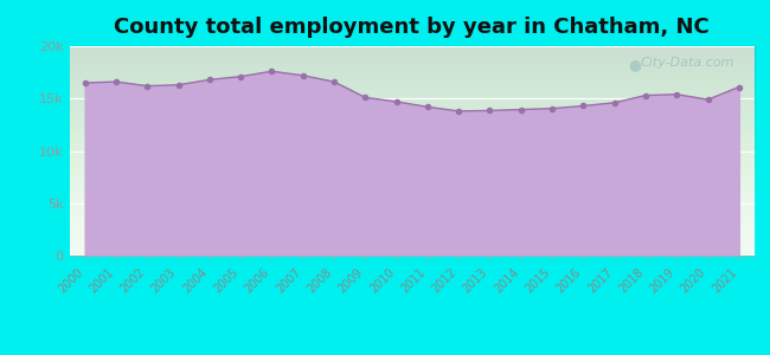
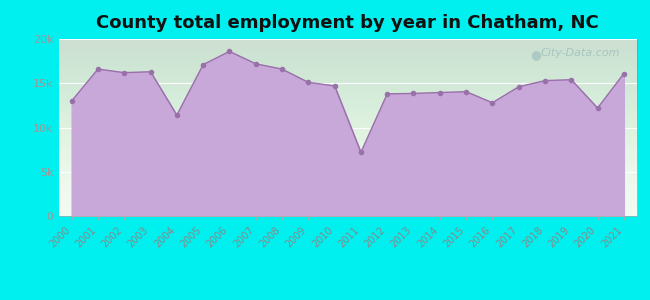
2000: 16.5k -> 13.0k
2004: 16.8k -> 11.4k
2006: 17.6k -> 18.6k
2011: 14.2k -> 7.2k
2016: 14.3k -> 12.8k
2020: 14.9k -> 12.2k
